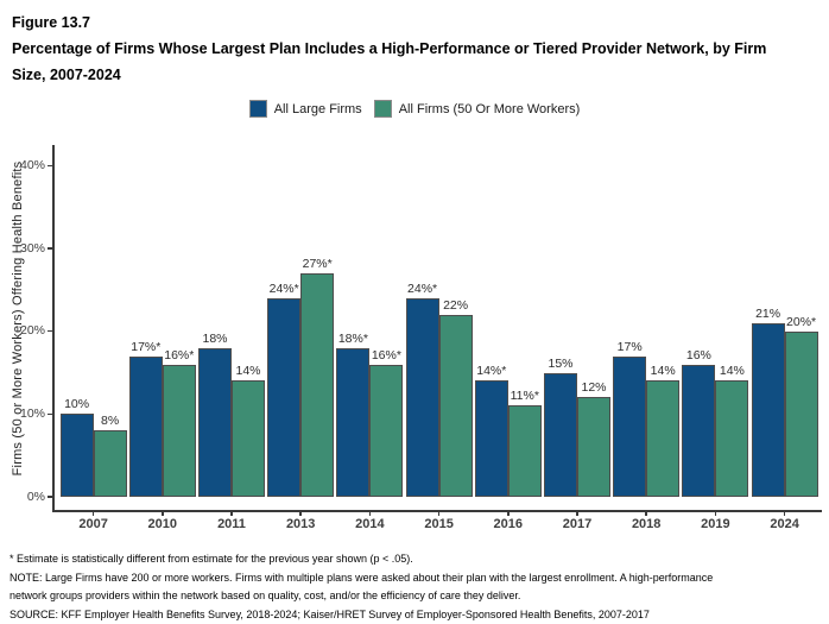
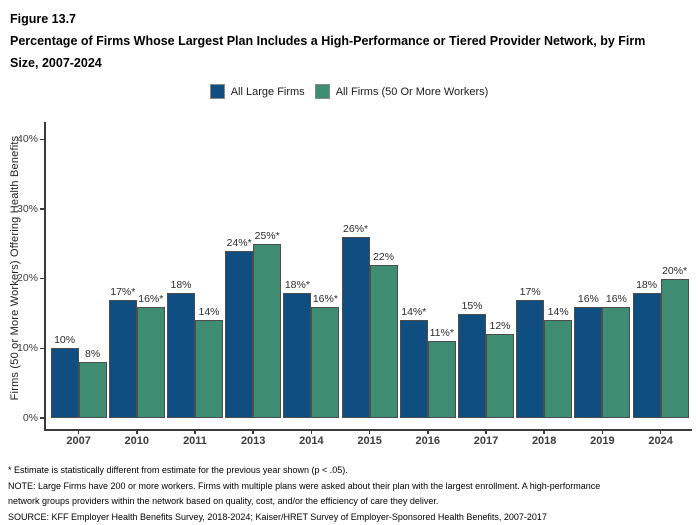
All Firms (50 Or More Workers)/2013: 27 -> 25
All Large Firms/2015: 24 -> 26
All Firms (50 Or More Workers)/2019: 14% -> 16%
All Large Firms/2024: 21% -> 18%
